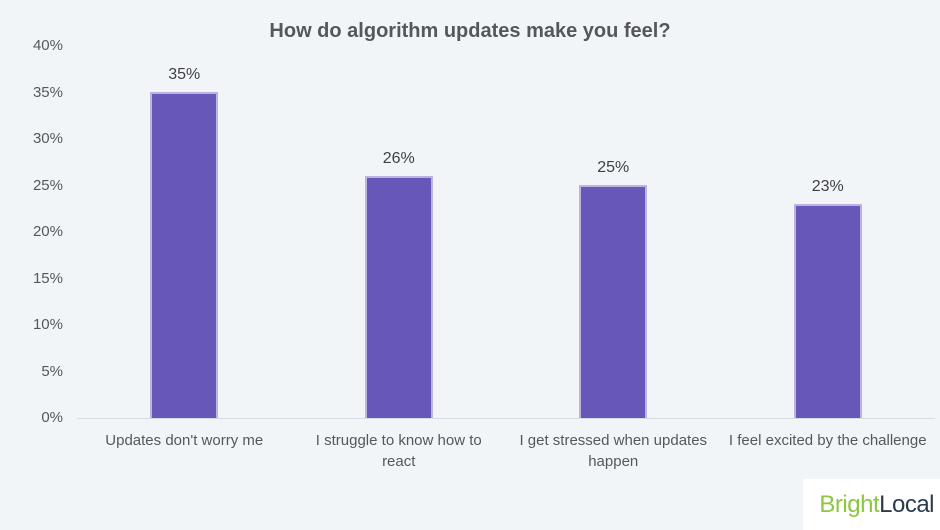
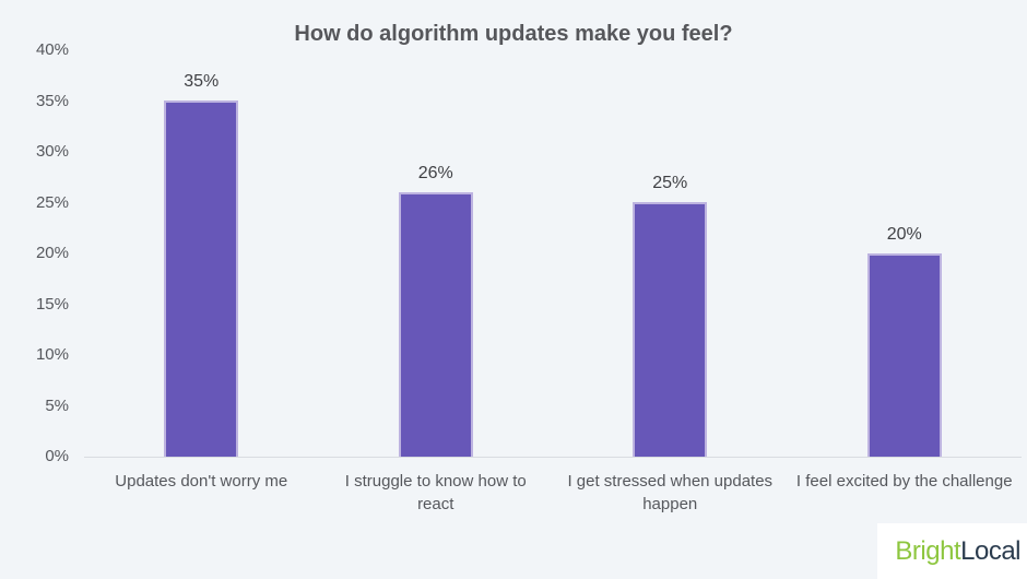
I feel excited by the challenge: 23% -> 20%
